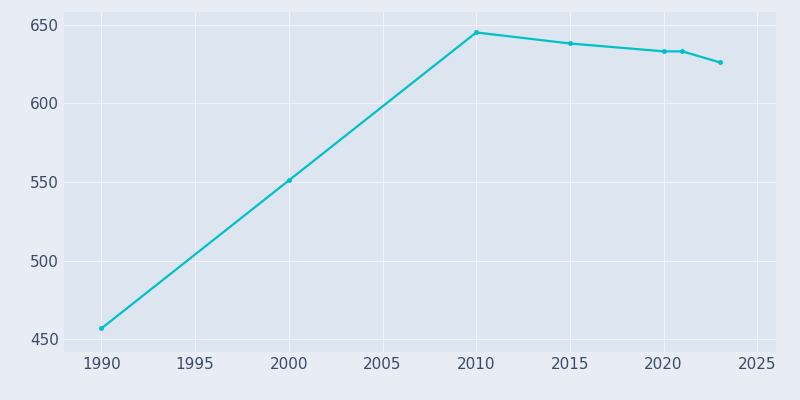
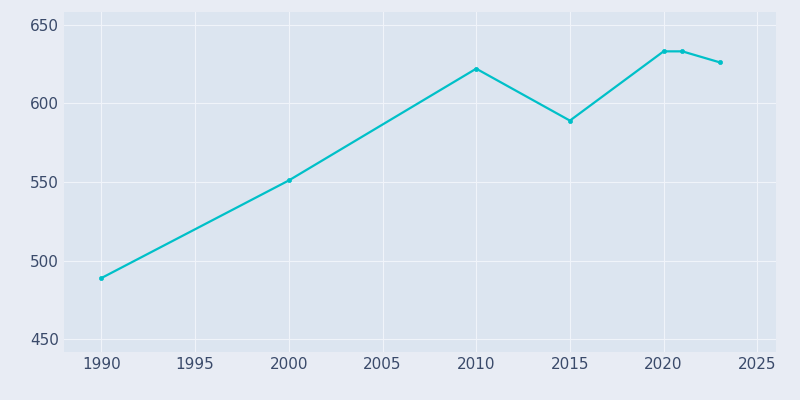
1990: 457 -> 489
2010: 645 -> 622
2015: 638 -> 589
